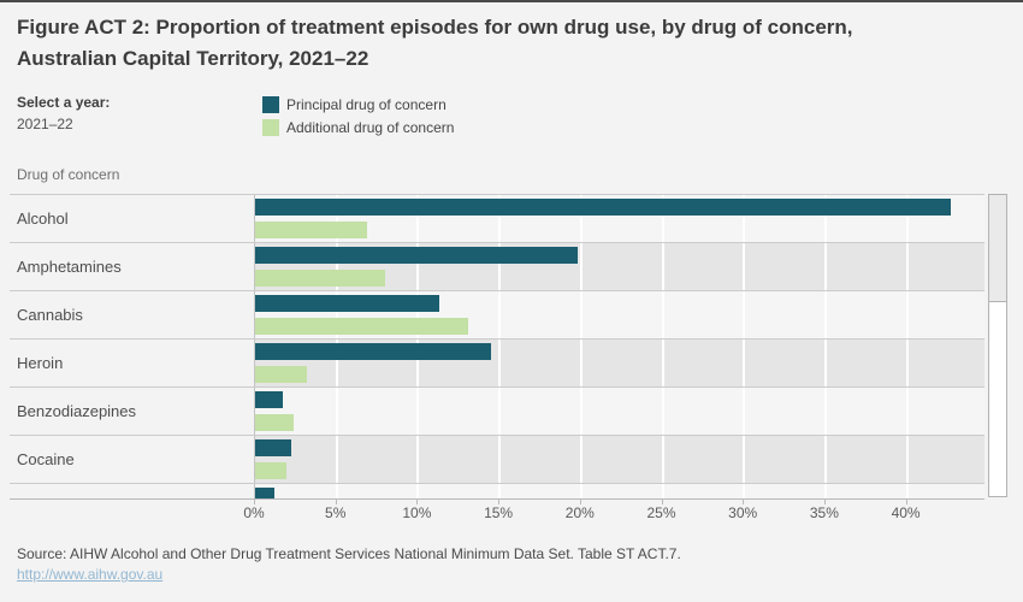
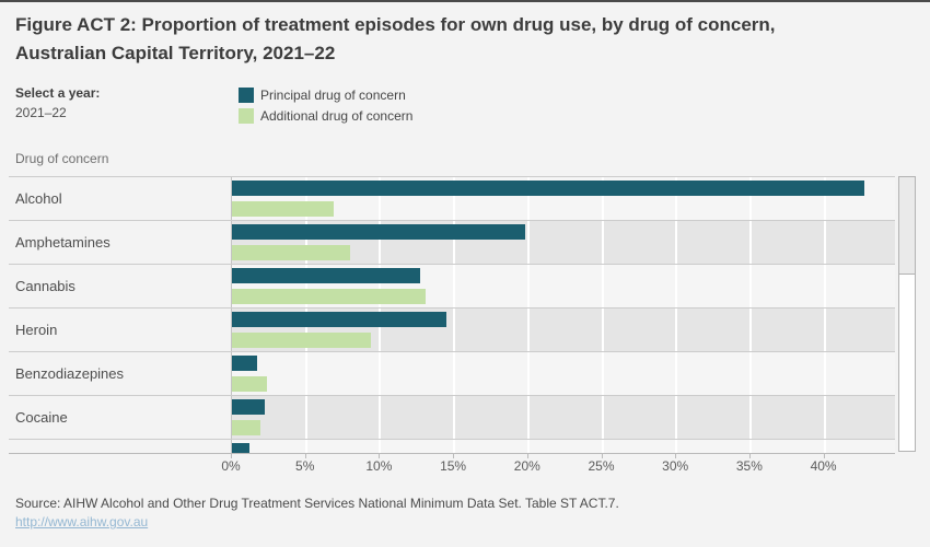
Principal drug of concern/Cannabis: 11.3% -> 12.7%
Additional drug of concern/Heroin: 3.2% -> 9.4%
